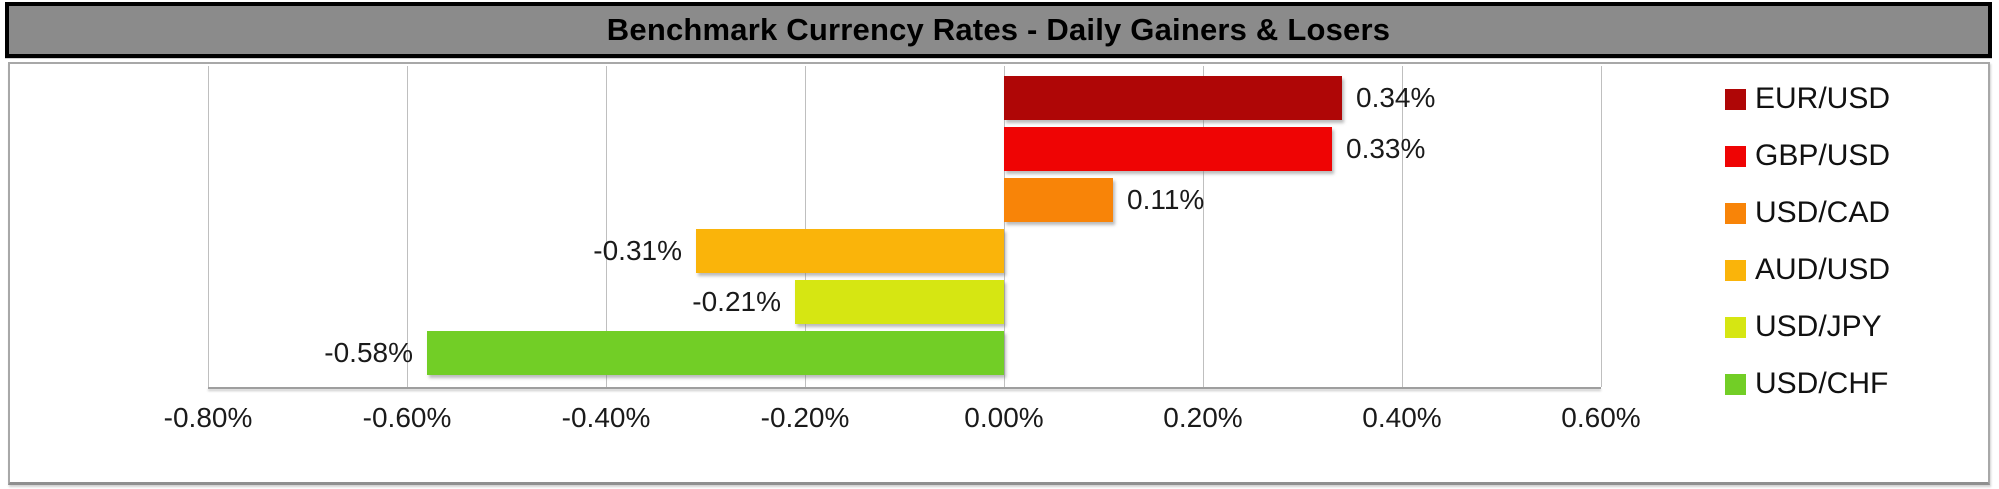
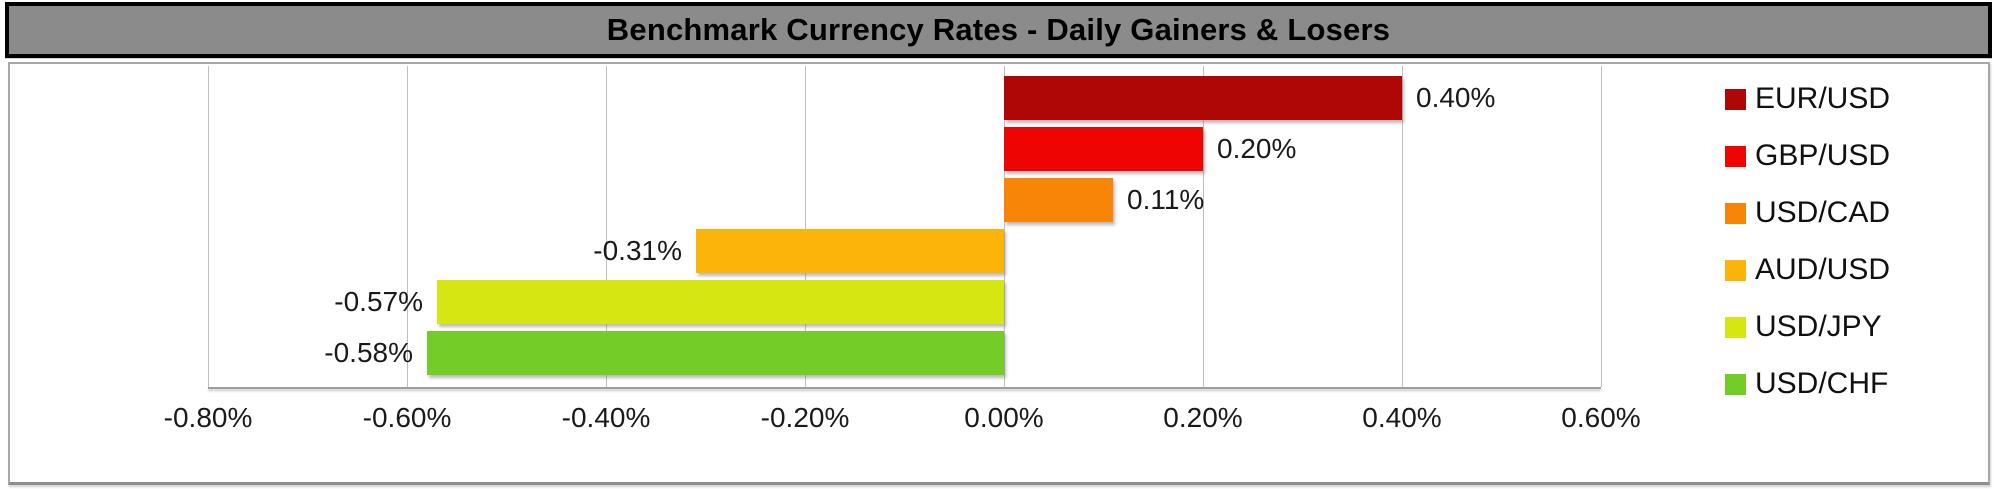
EUR/USD: 0.34% -> 0.40%
GBP/USD: 0.33% -> 0.20%
USD/JPY: -0.21% -> -0.57%
